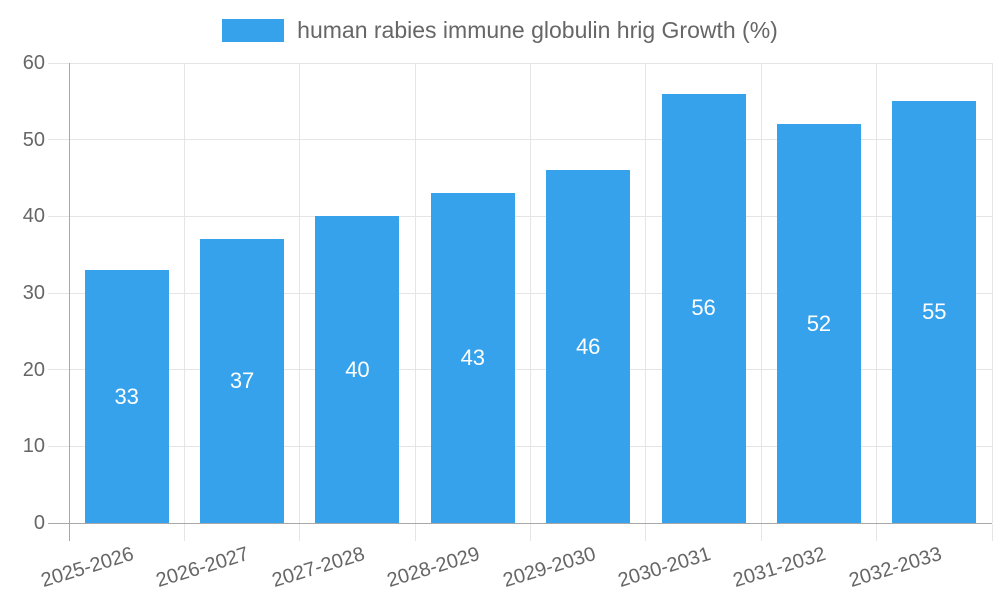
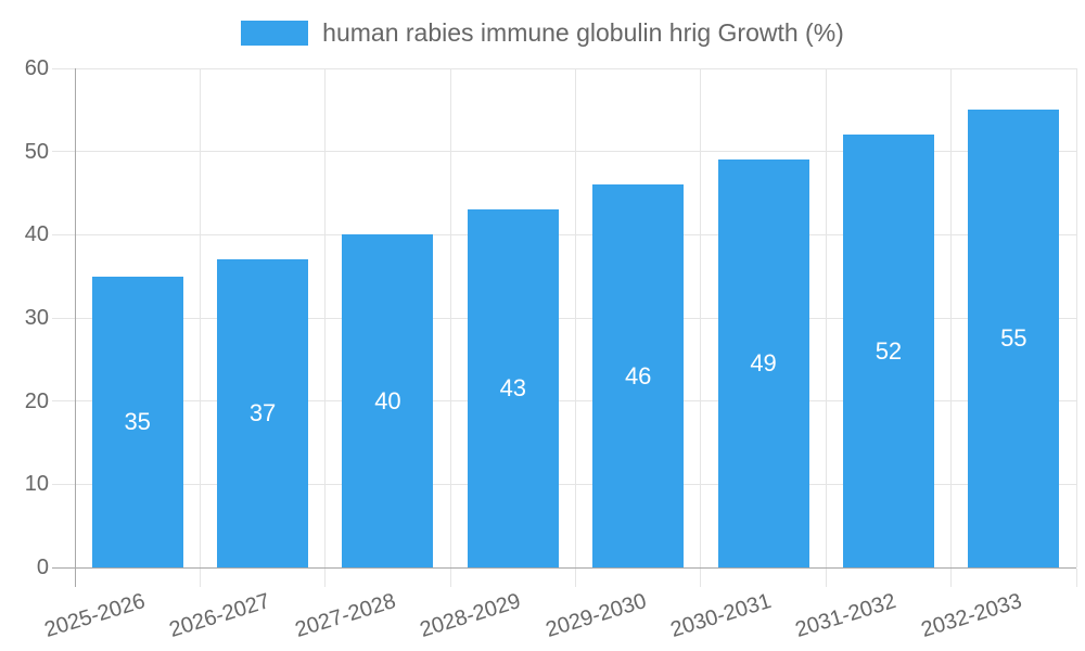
2025-2026: 33 -> 35
2030-2031: 56 -> 49
